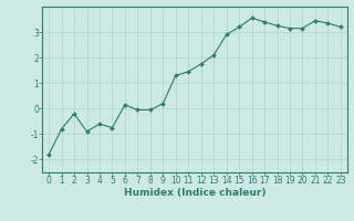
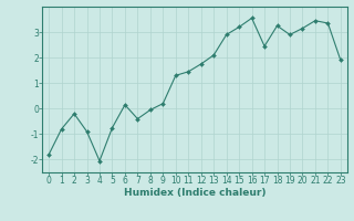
4: -0.60 -> -2.05
7: -0.05 -> -0.40
17: 3.40 -> 2.45
19: 3.15 -> 2.90
23: 3.20 -> 1.90
